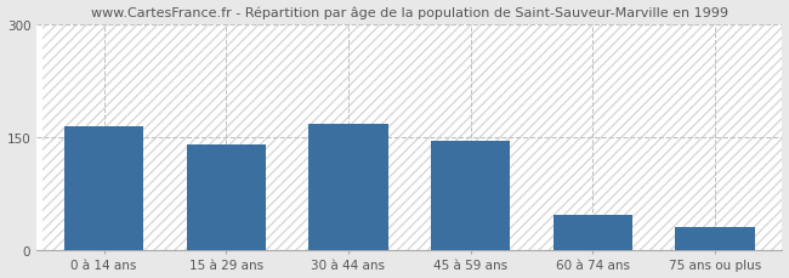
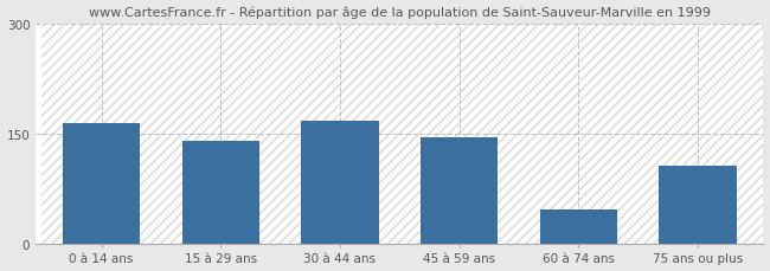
75 ans ou plus: 30 -> 106
